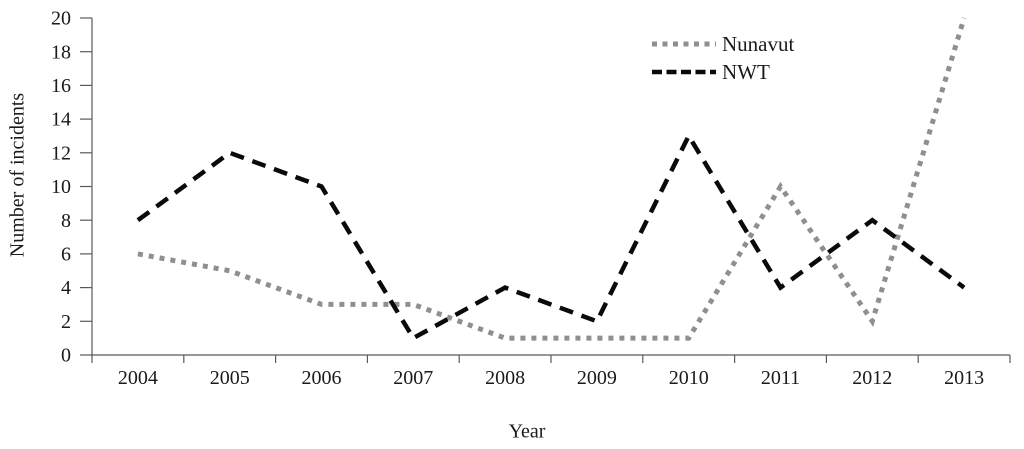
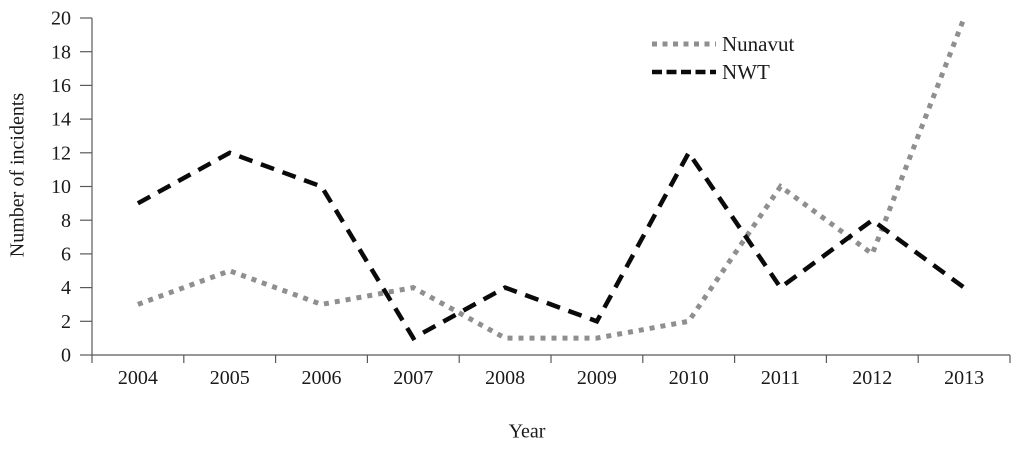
Nunavut/2004: 6 -> 3
NWT/2004: 8 -> 9
Nunavut/2007: 3 -> 4
Nunavut/2010: 1 -> 2
NWT/2010: 13 -> 12
Nunavut/2012: 2 -> 6
